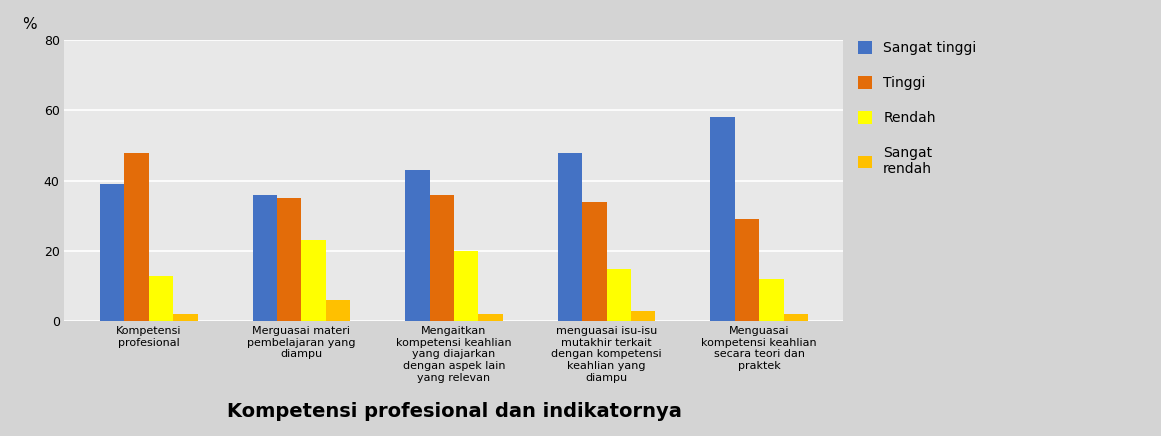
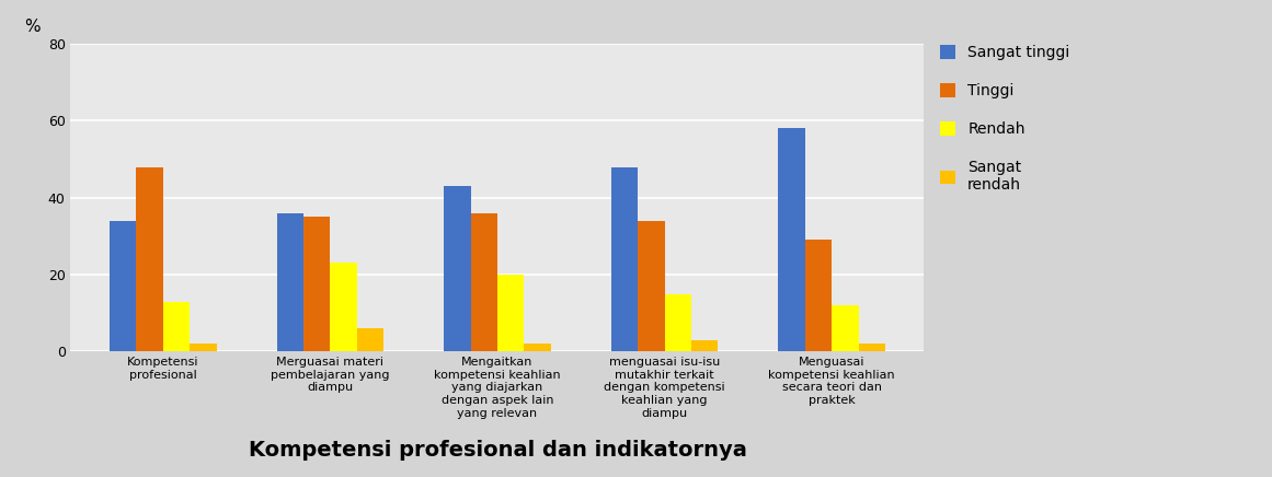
Sangat tinggi/Kompetensi profesional: 39 -> 34
